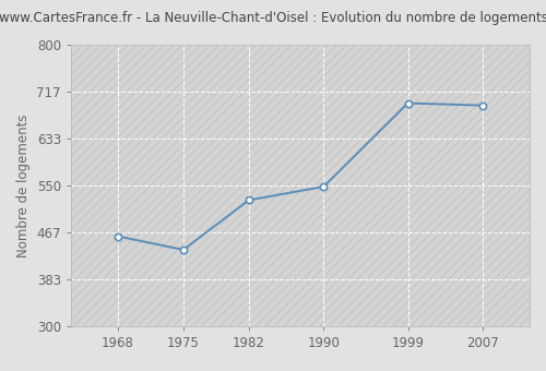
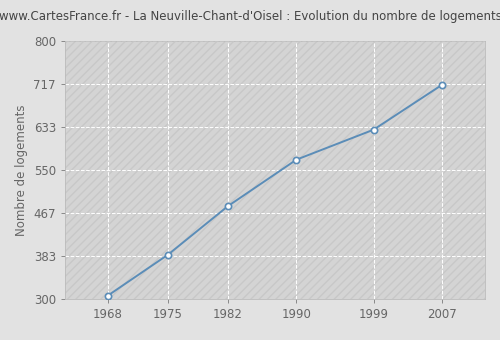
1968: 460 -> 307
1975: 436 -> 386
1982: 524 -> 480
1990: 548 -> 570
1999: 696 -> 628
2007: 692 -> 715
